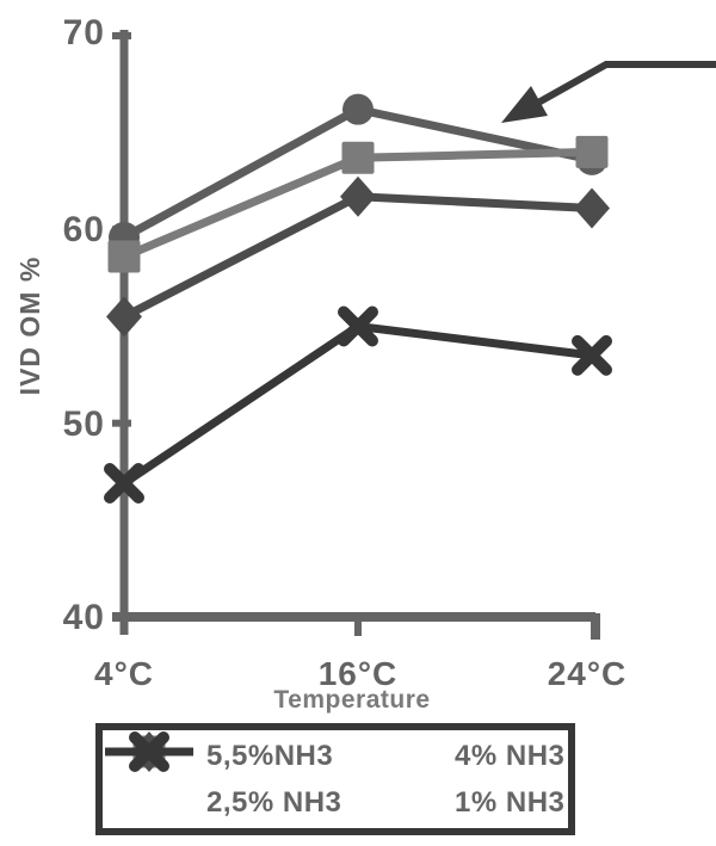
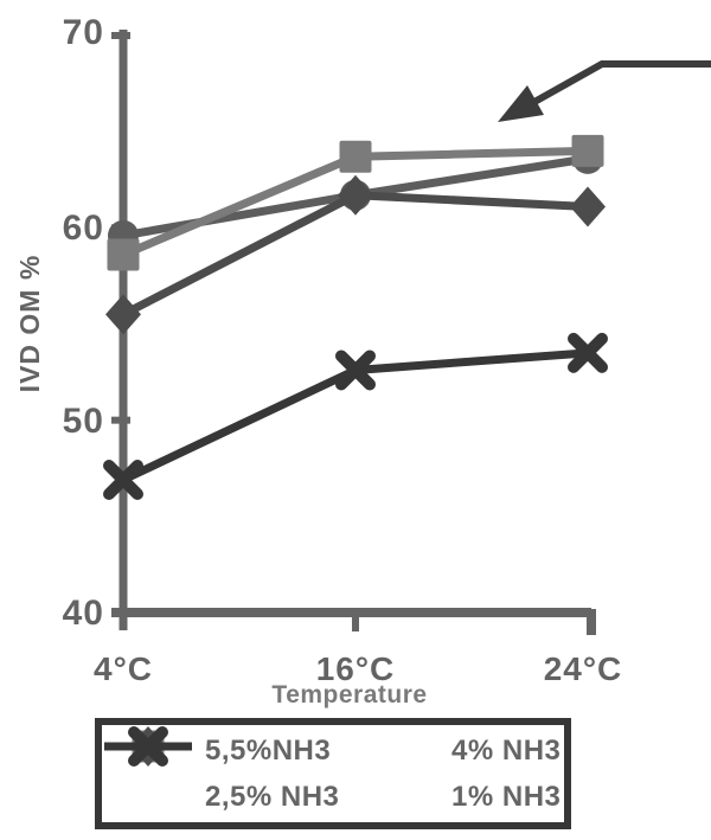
5,5%NH3/16°C: 66.2 -> 61.7
1% NH3/16°C: 55.0 -> 52.6
